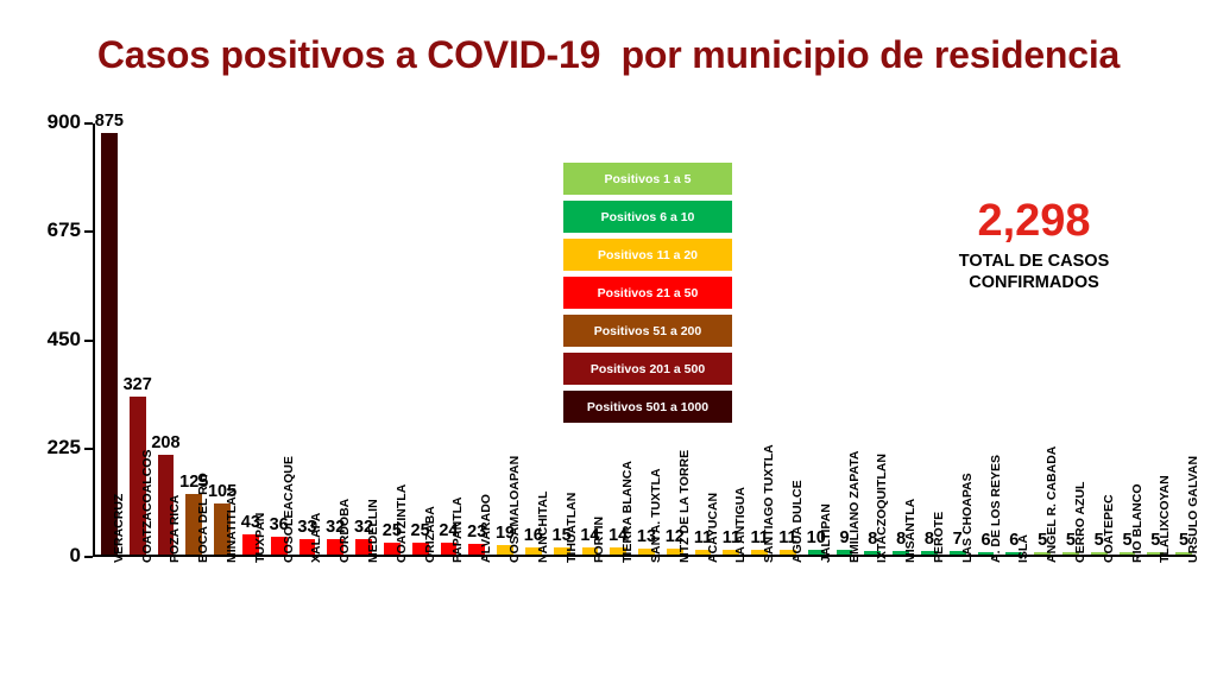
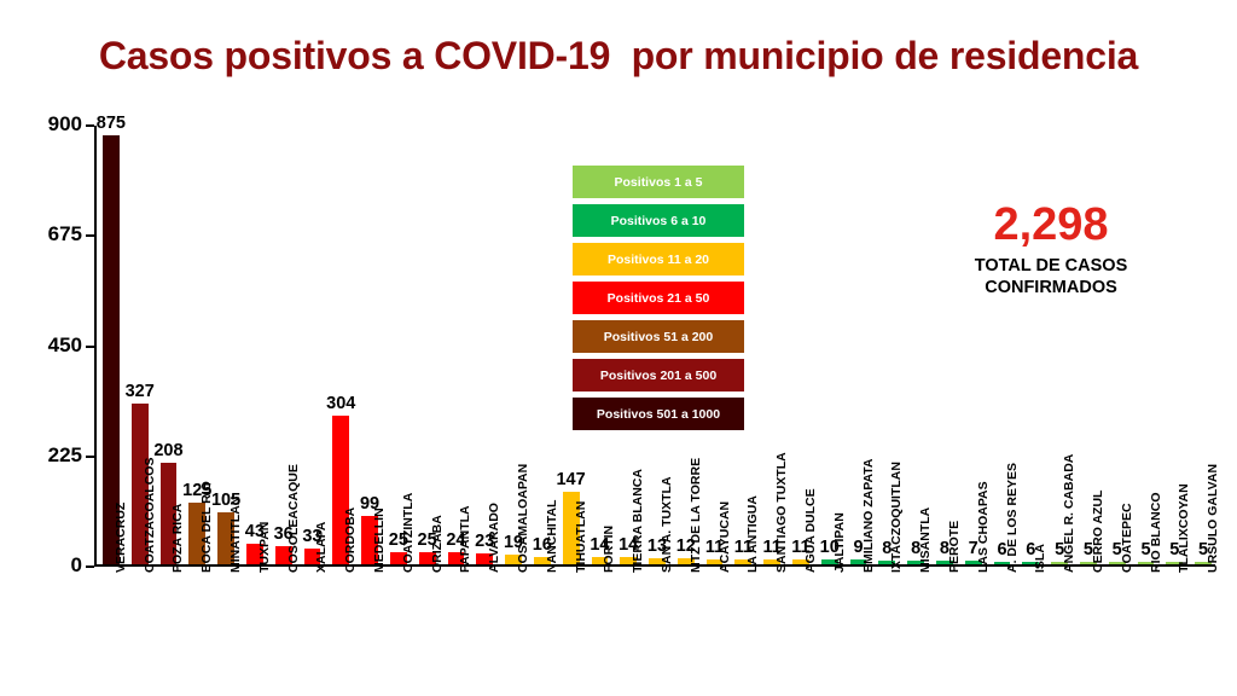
CORDOBA: 32 -> 304
MEDELLIN: 32 -> 99
TIHUATLAN: 15 -> 147
